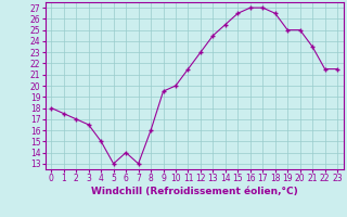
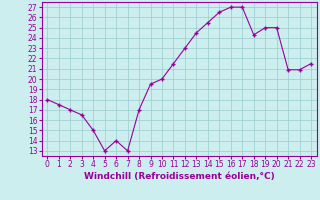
8: 16.0 -> 17.0
18: 26.5 -> 24.3
21: 23.5 -> 20.9
22: 21.5 -> 20.9
